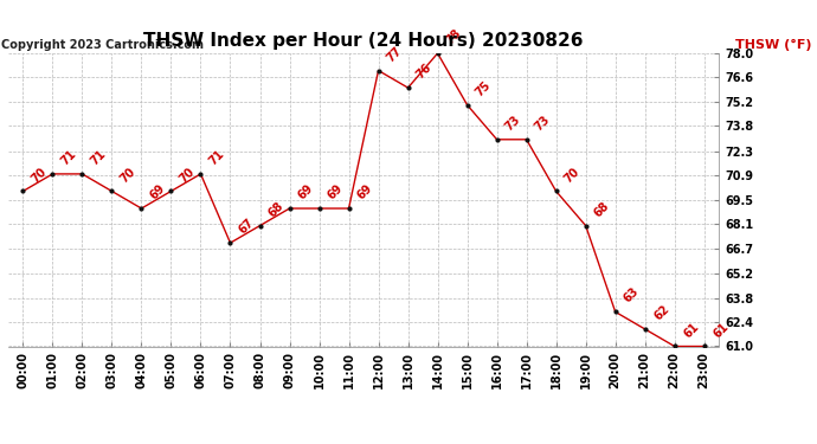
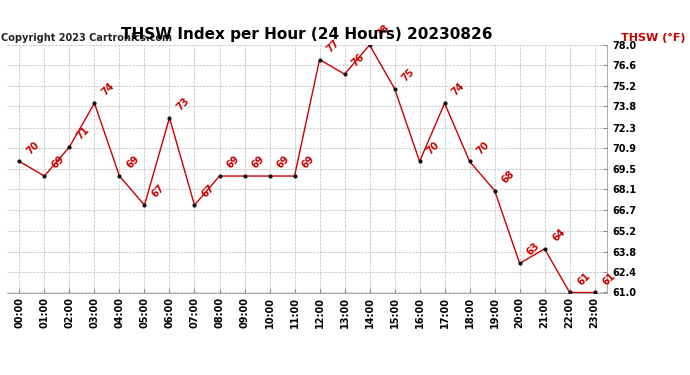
01:00: 71 -> 69
03:00: 70 -> 74
05:00: 70 -> 67
06:00: 71 -> 73
08:00: 68 -> 69
16:00: 73 -> 70
17:00: 73 -> 74
21:00: 62 -> 64
